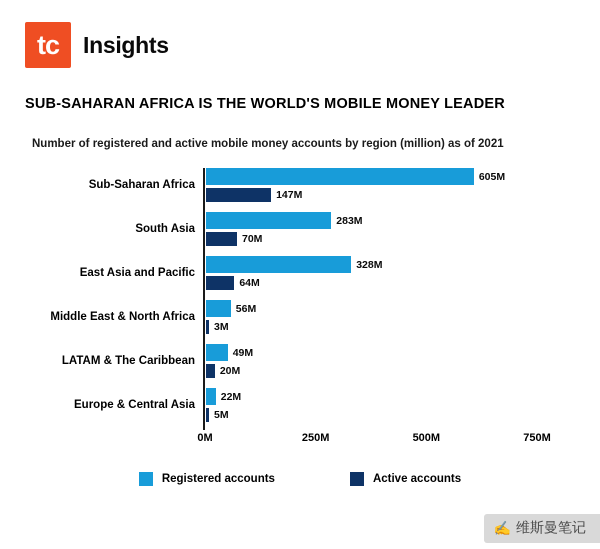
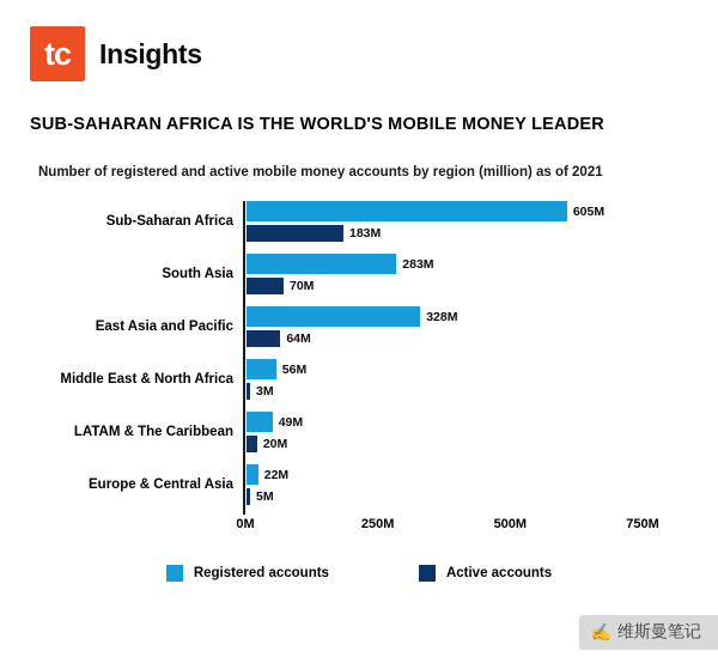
Active accounts/Sub-Saharan Africa: 147M -> 183M
